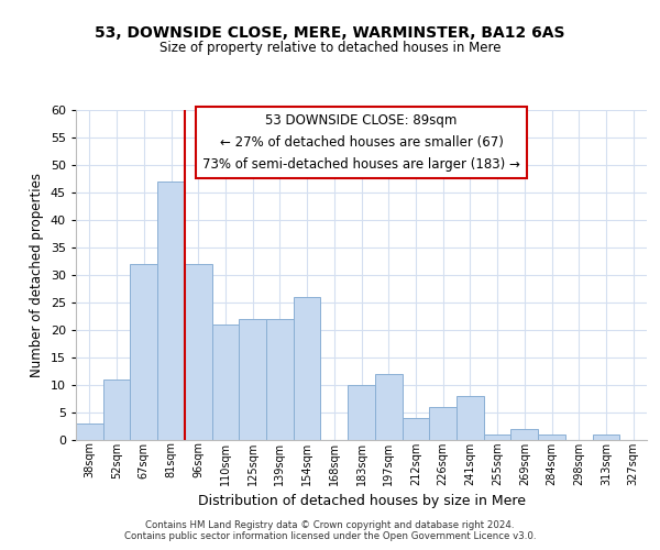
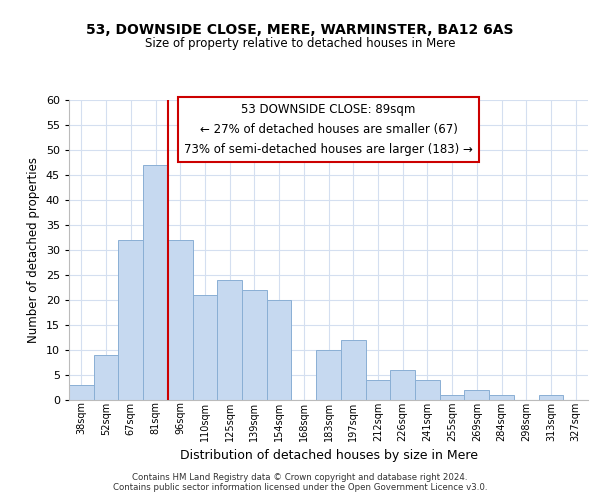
52sqm: 11 -> 9
125sqm: 22 -> 24
154sqm: 26 -> 20
241sqm: 8 -> 4
